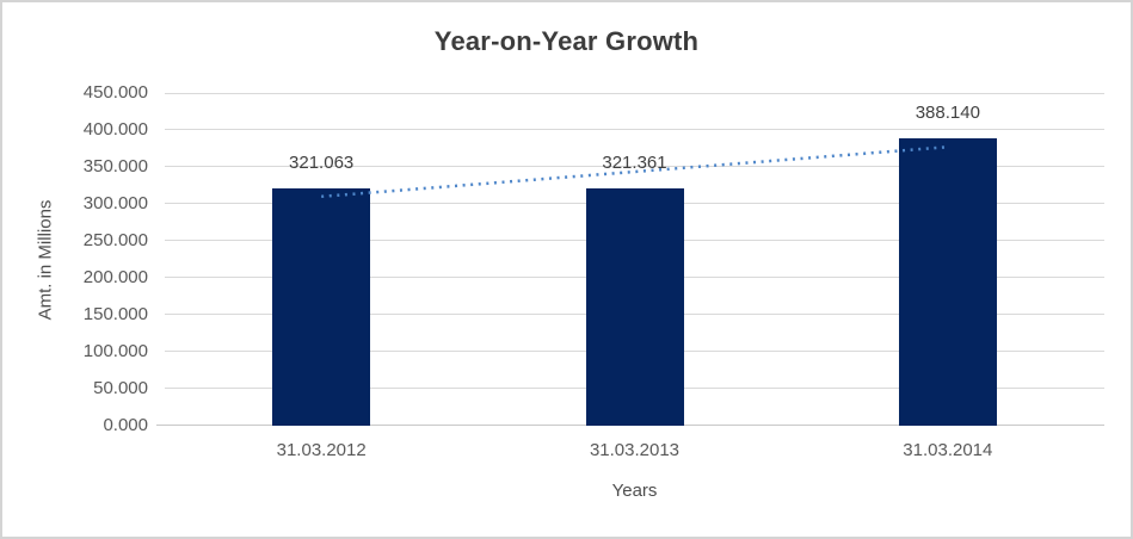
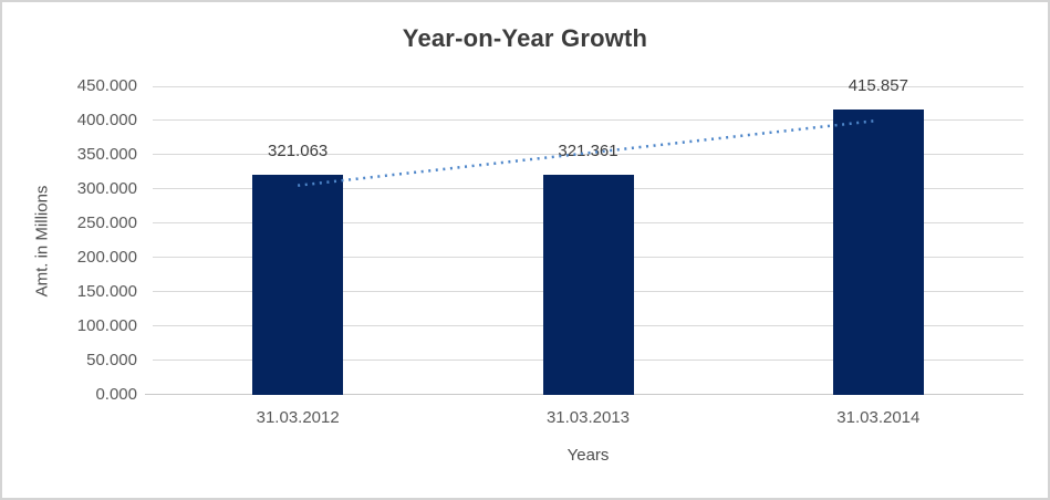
31.03.2014: 388.140 -> 415.857
